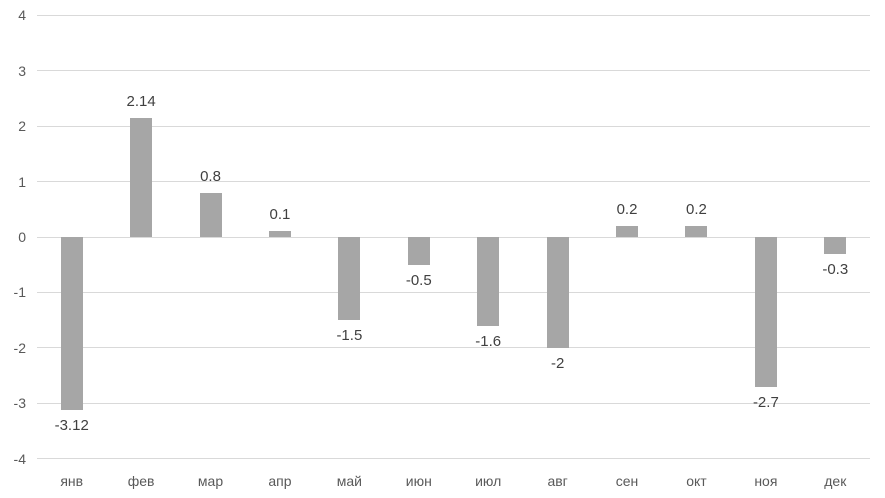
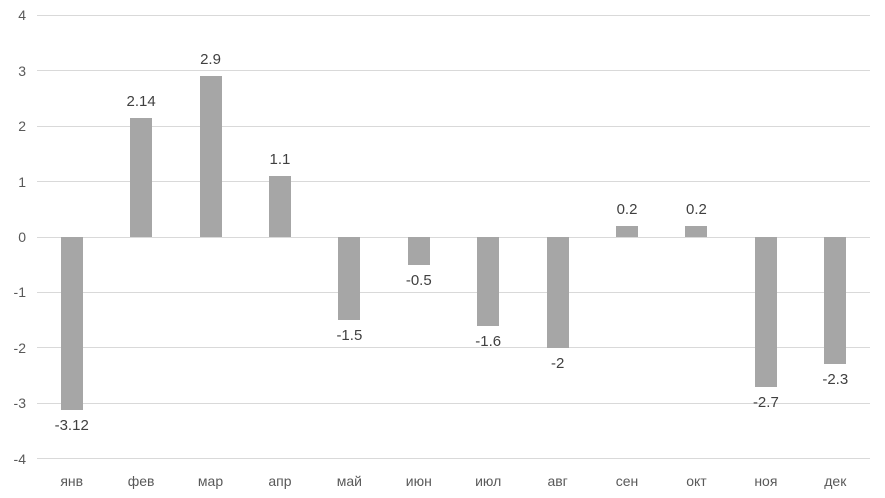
мар: 0.8 -> 2.9
апр: 0.1 -> 1.1
дек: -0.3 -> -2.3
